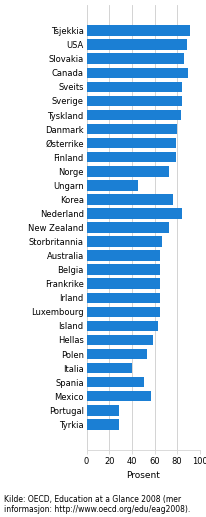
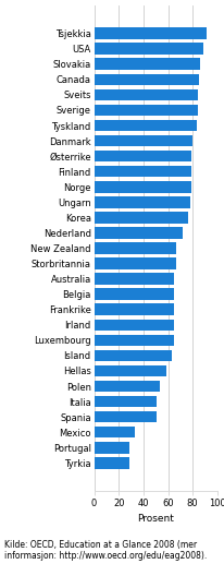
Canada: 90 -> 85
Norge: 73 -> 79
Ungarn: 45 -> 78
Nederland: 84 -> 72
New Zealand: 73 -> 67
Italia: 40 -> 51
Mexico: 57 -> 33
